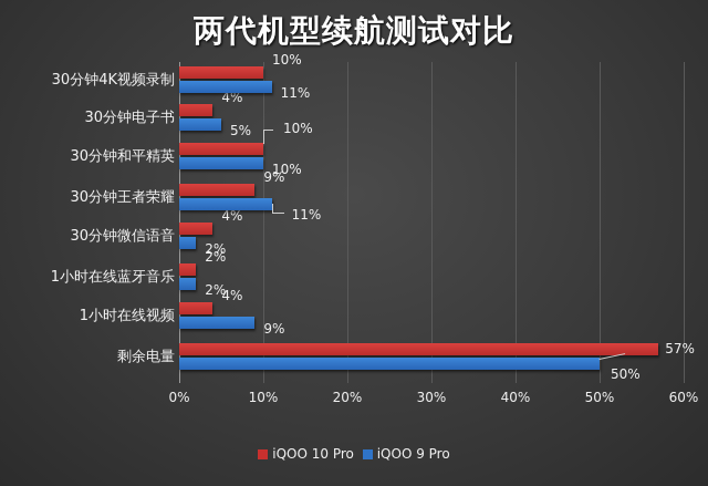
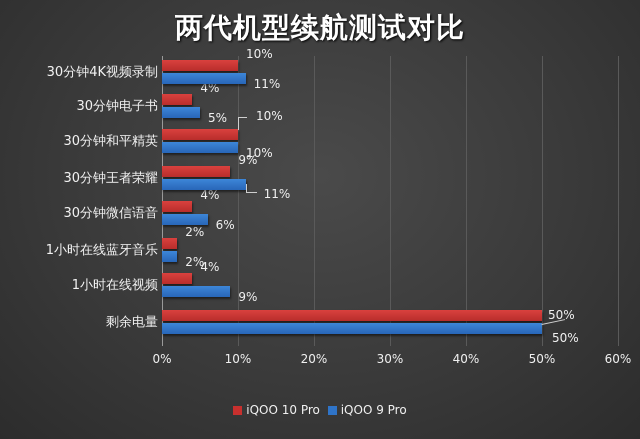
iQOO 9 Pro/30分钟微信语音: 2% -> 6%
iQOO 10 Pro/剩余电量: 57% -> 50%
